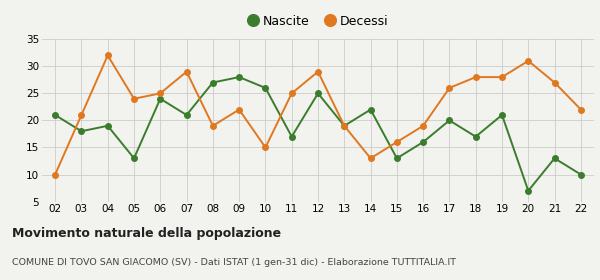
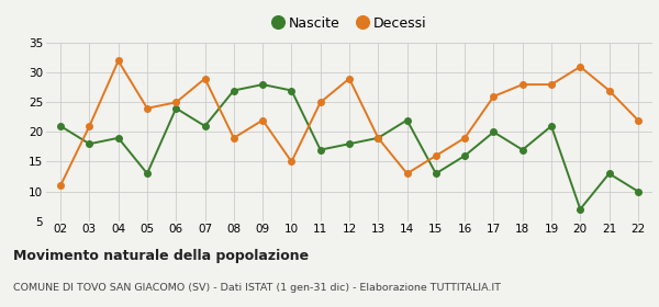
Decessi/02: 10 -> 11
Nascite/10: 26 -> 27
Nascite/12: 25 -> 18
